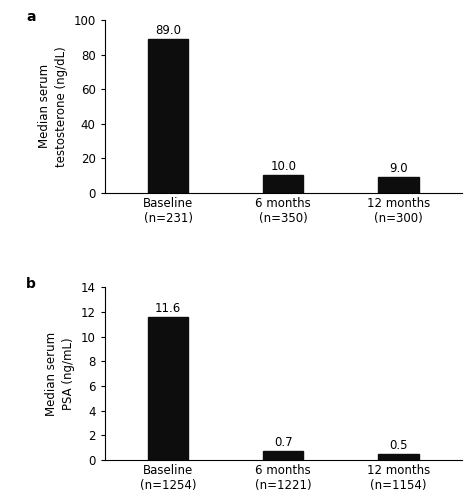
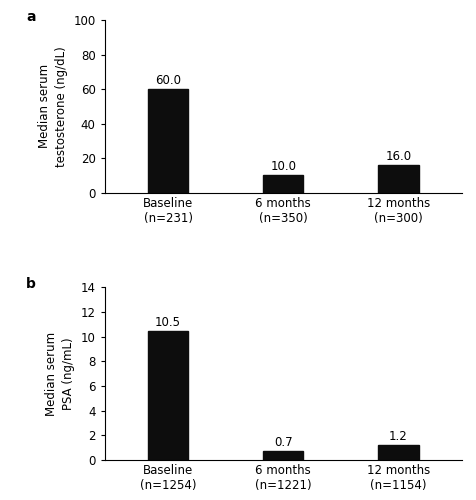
Baseline (n=231): 89.0 -> 60.0
12 months (n=300): 9.0 -> 16.0
Baseline (n=1254): 11.6 -> 10.5
12 months (n=1154): 0.5 -> 1.2
